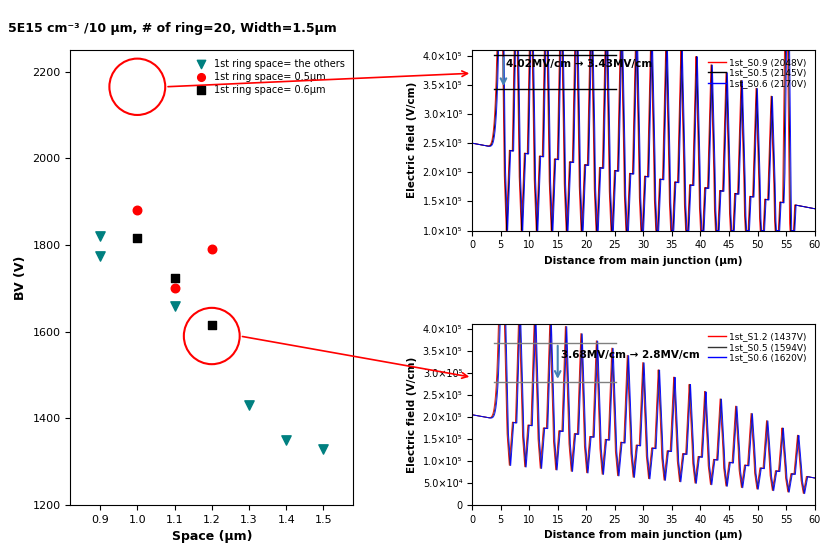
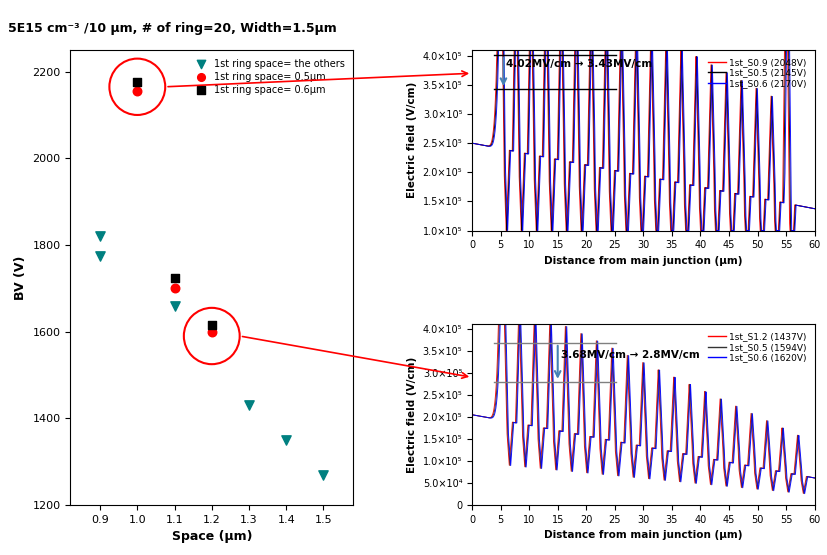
1st ring space= 0.5μm/1.0: 1880 -> 2155
1st ring space= 0.6μm/1.0: 1815 -> 2175
1st ring space= 0.5μm/1.2: 1790 -> 1600
1st ring space= the others/1.5: 1330 -> 1270
